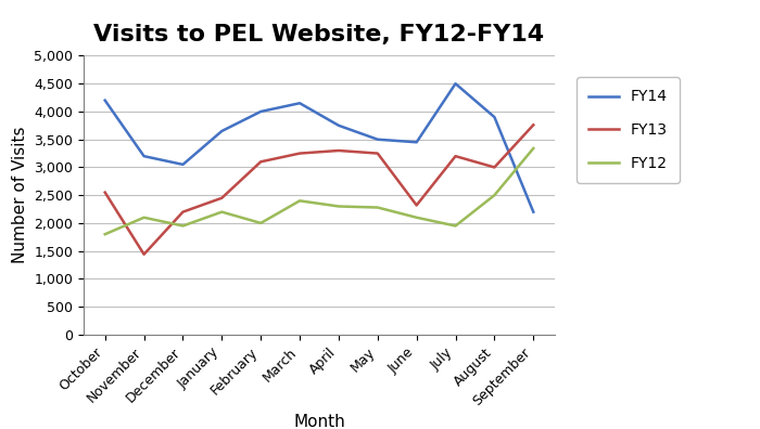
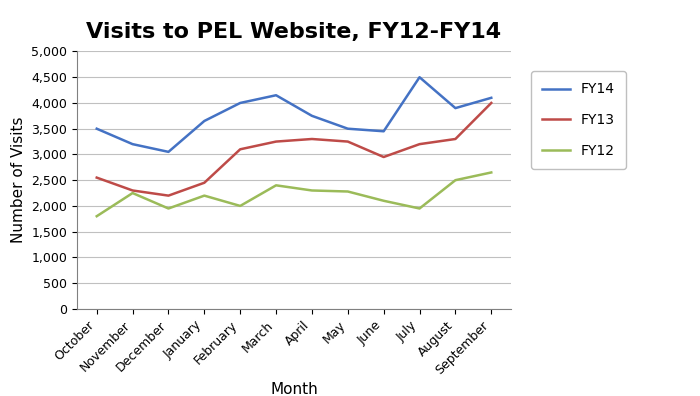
FY14/October: 4,200 -> 3,500
FY13/November: 1,440 -> 2,300
FY12/November: 2,100 -> 2,250
FY13/June: 2,320 -> 2,950
FY13/August: 3,000 -> 3,300
FY14/September: 2,200 -> 4,100
FY13/September: 3,760 -> 4,000
FY12/September: 3,340 -> 2,650
